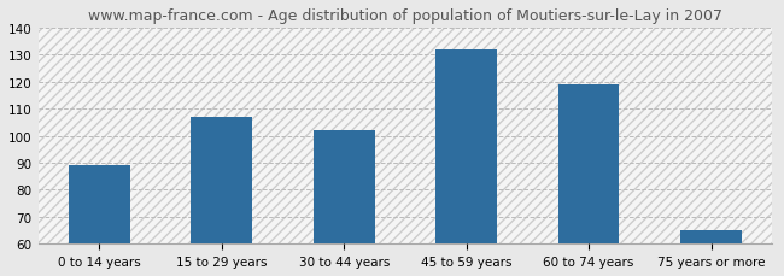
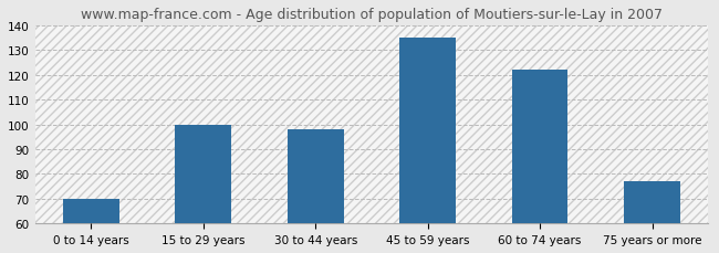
0 to 14 years: 89 -> 70
15 to 29 years: 107 -> 100
30 to 44 years: 102 -> 98
45 to 59 years: 132 -> 135
60 to 74 years: 119 -> 122
75 years or more: 65 -> 77
